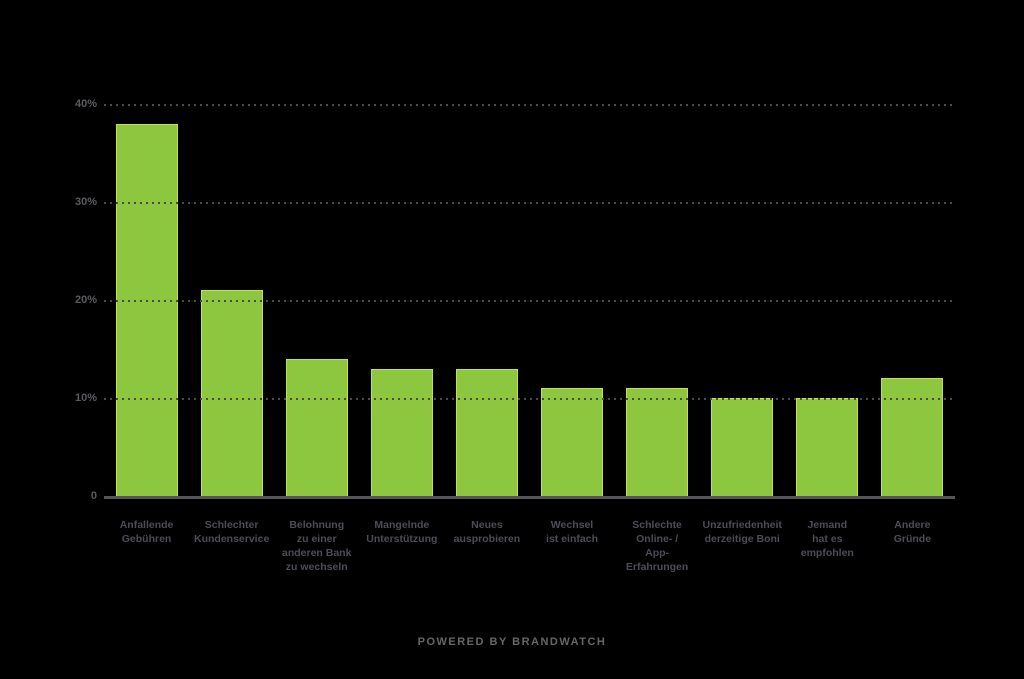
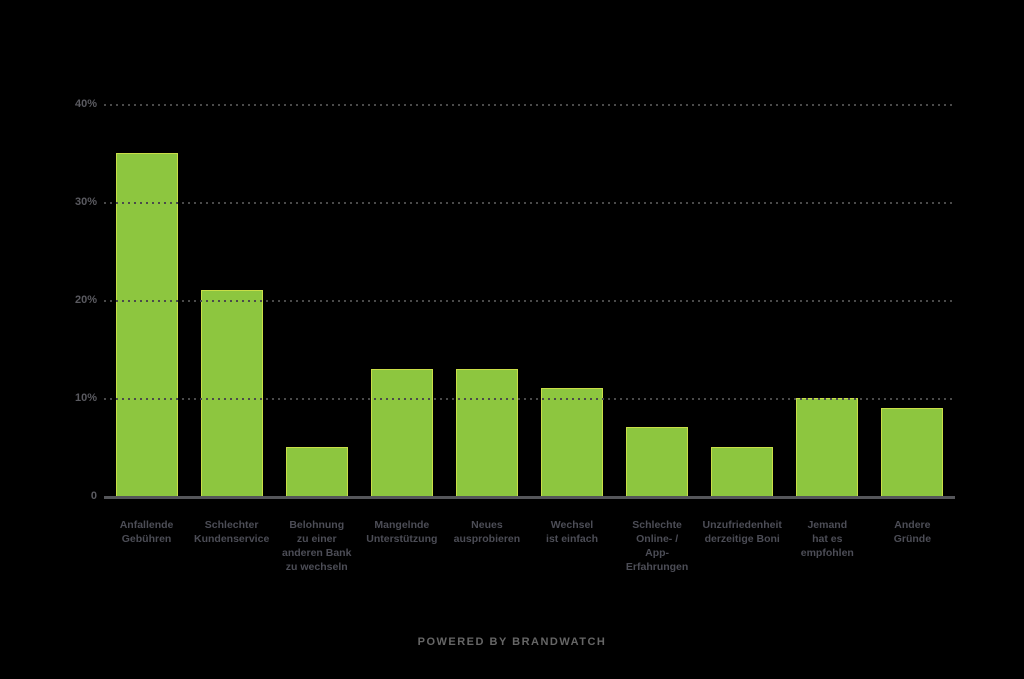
Anfallende Gebühren: 38% -> 35%
Belohnung zu einer anderen Bank zu wechseln: 14% -> 5%
Schlechte Online- / App-Erfahrungen: 11% -> 7%
Unzufriedenheit derzeitige Boni: 10% -> 5%
Andere Gründe: 12% -> 9%
